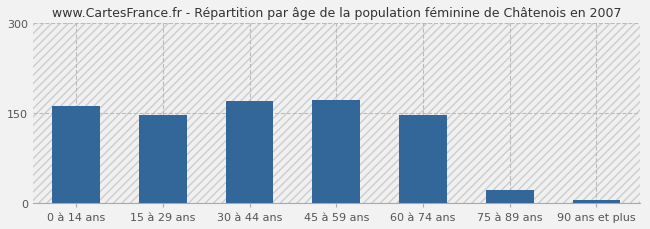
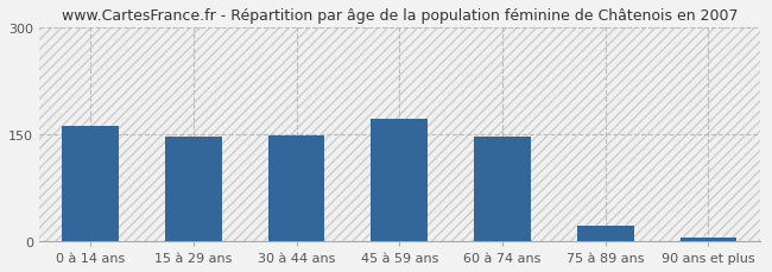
30 à 44 ans: 170 -> 148
